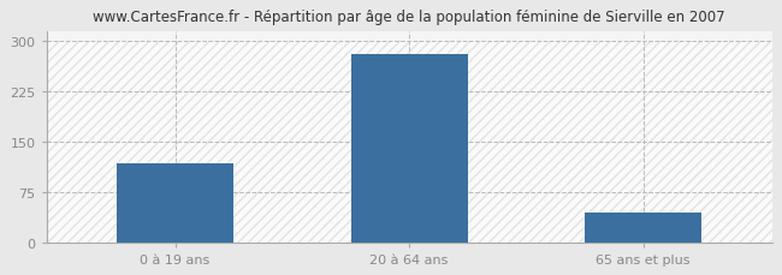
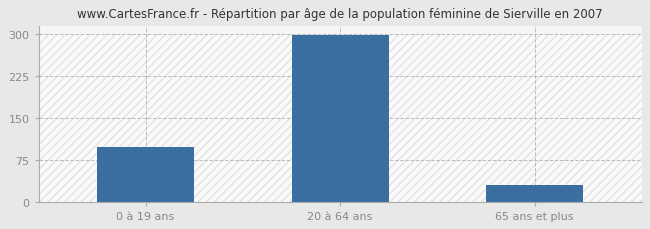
0 à 19 ans: 118 -> 98
20 à 64 ans: 280 -> 298
65 ans et plus: 45 -> 30
